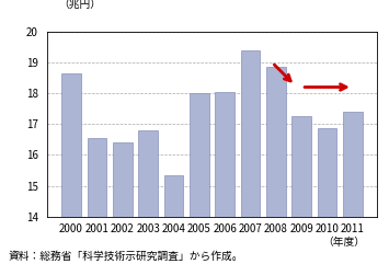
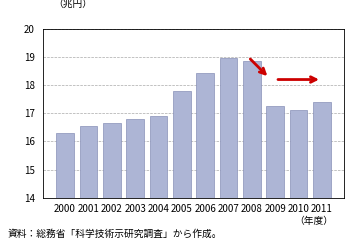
2000: 18.65 -> 16.30
2002: 16.40 -> 16.65
2004: 15.35 -> 16.90
2005: 18.00 -> 17.80
2006: 18.05 -> 18.45
2007: 19.40 -> 18.95
2010: 16.85 -> 17.10
